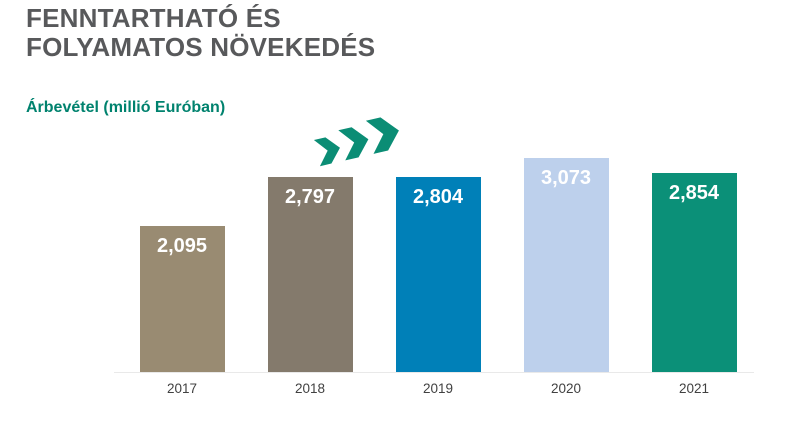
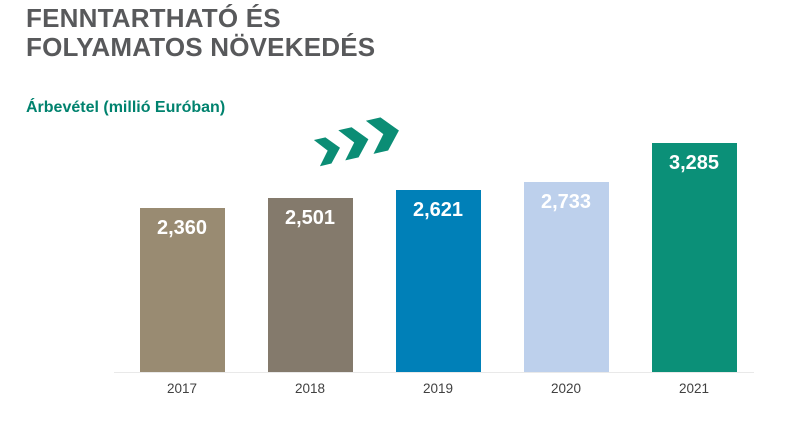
2017: 2,095 -> 2,360
2018: 2,797 -> 2,501
2019: 2,804 -> 2,621
2020: 3,073 -> 2,733
2021: 2,854 -> 3,285
